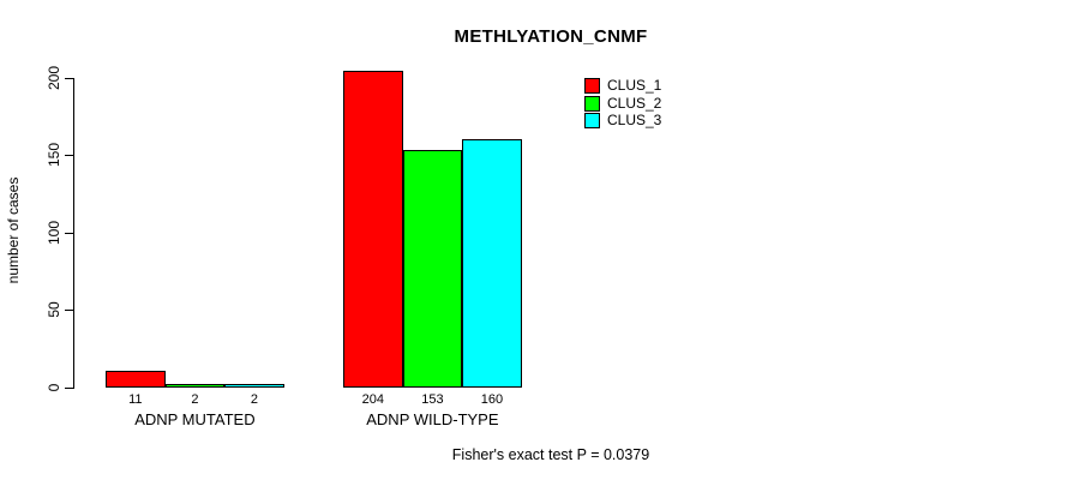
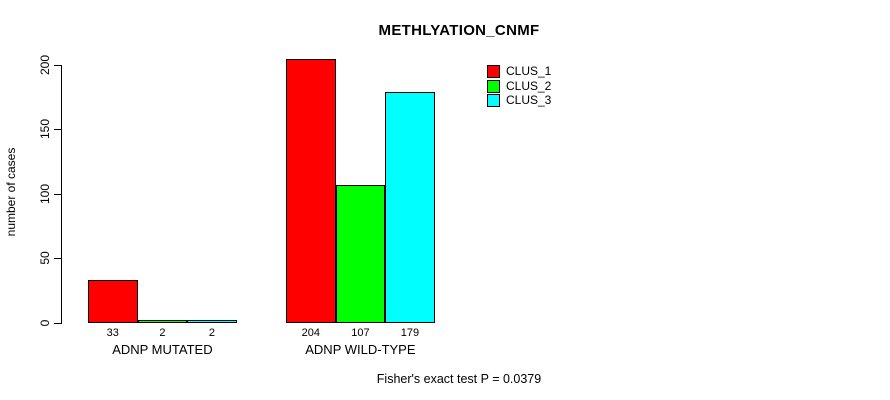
CLUS_1/ADNP MUTATED: 11 -> 33
CLUS_2/ADNP WILD-TYPE: 153 -> 107
CLUS_3/ADNP WILD-TYPE: 160 -> 179
